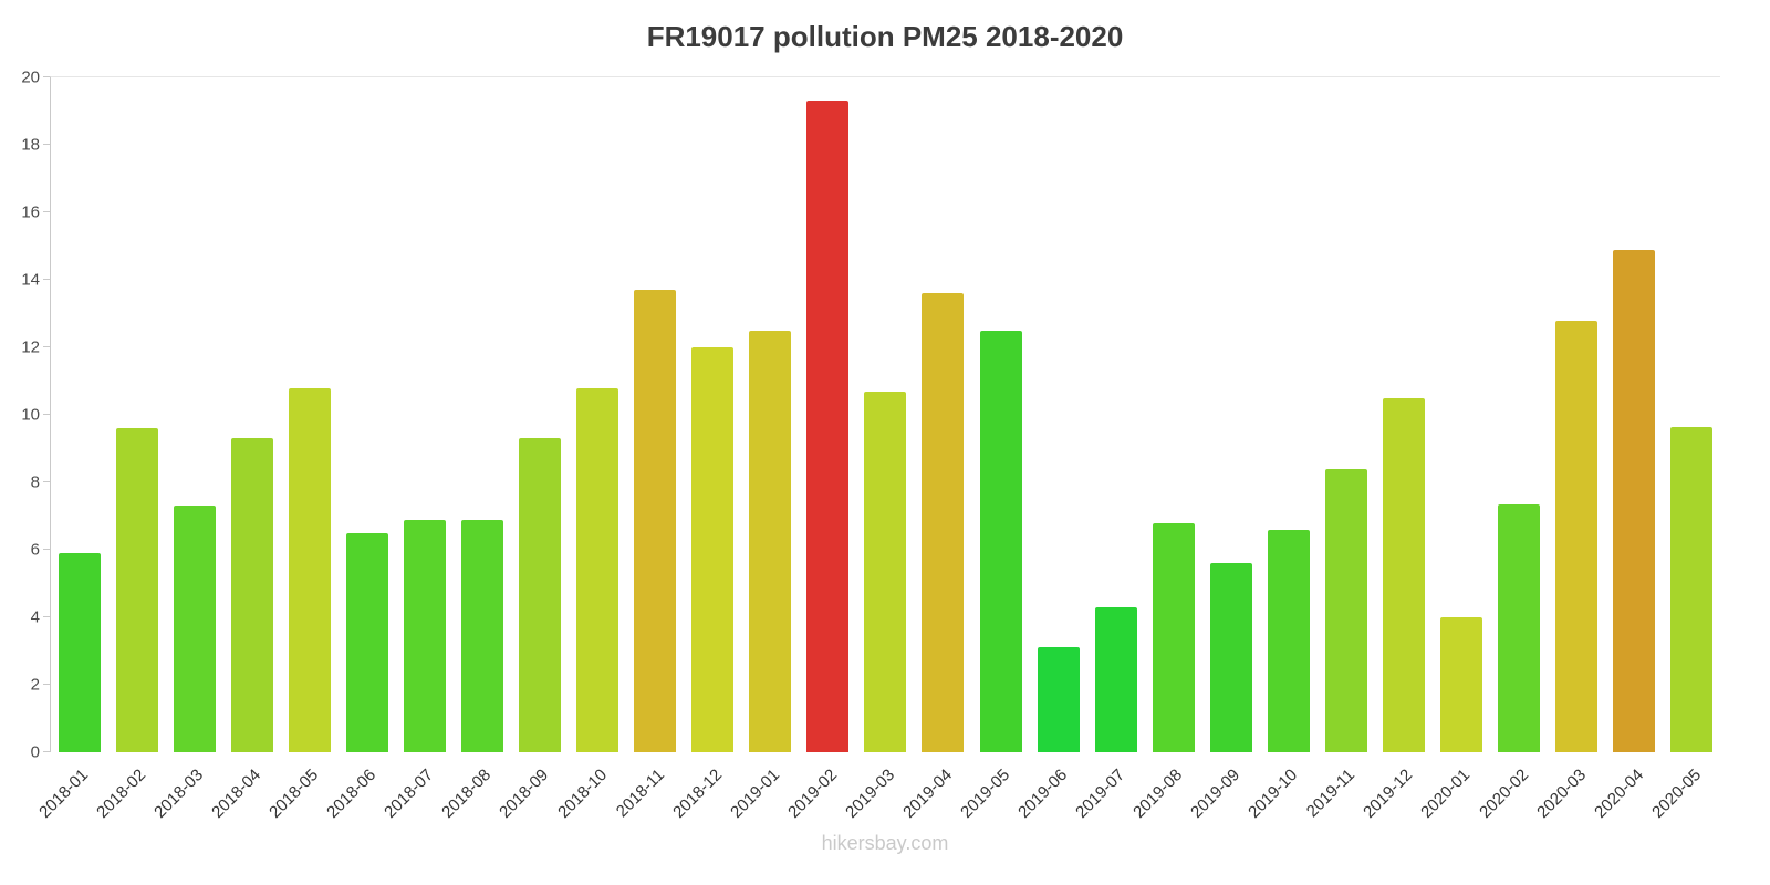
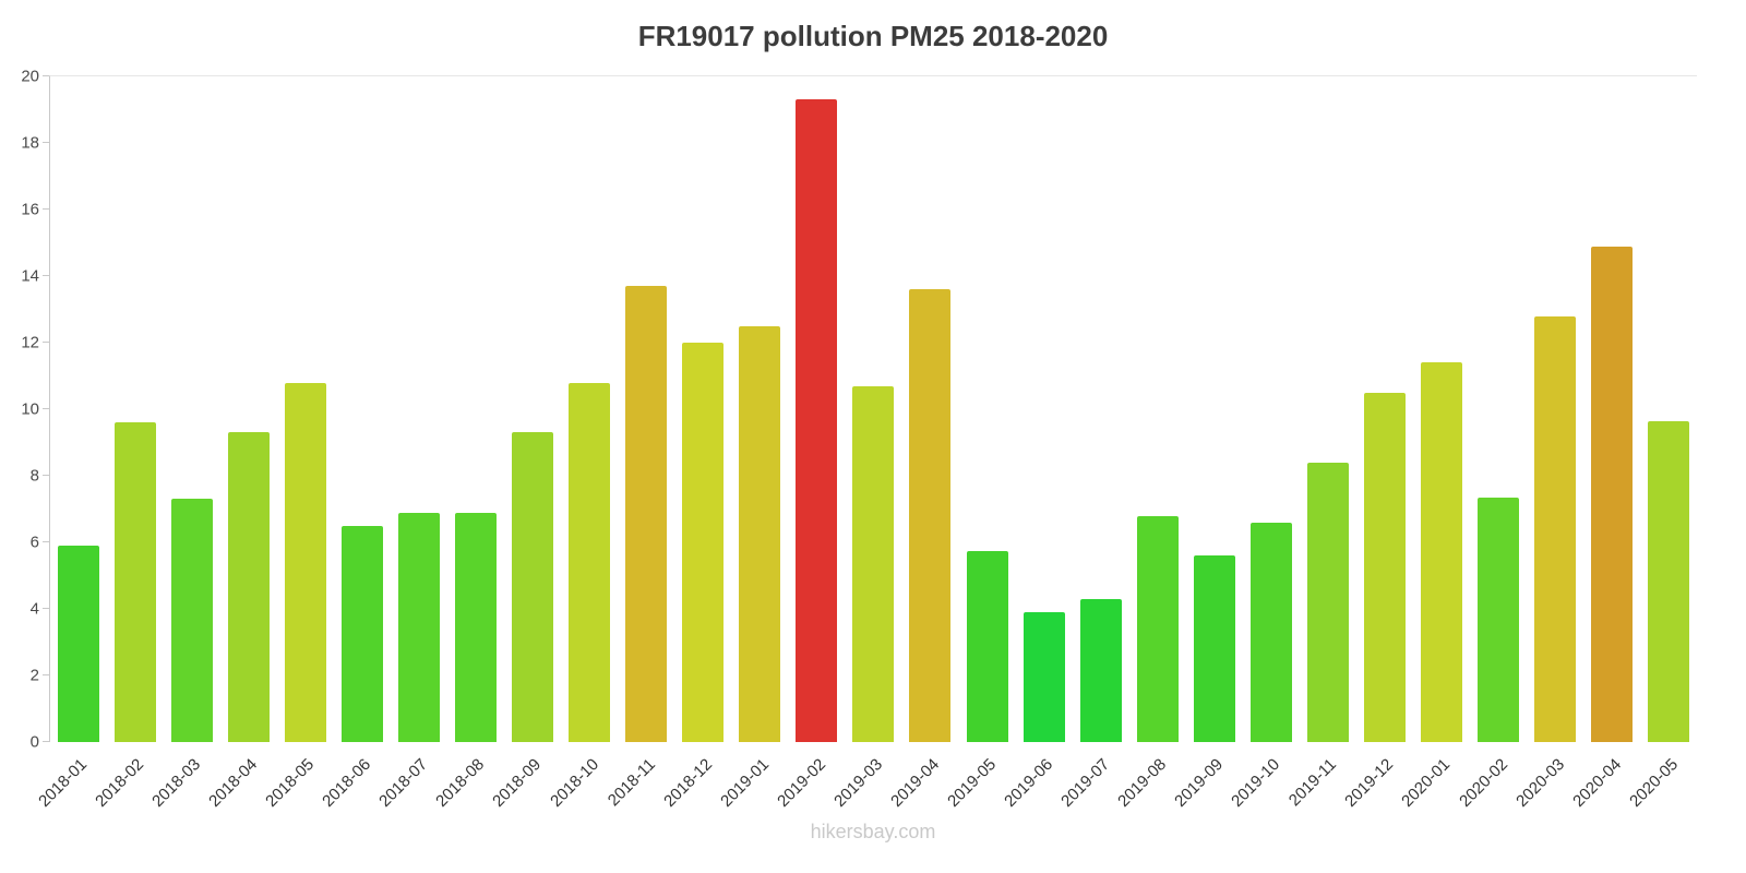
2019-05: 12.5 -> 5.8
2019-06: 3.1 -> 3.9
2020-01: 4.0 -> 11.4
